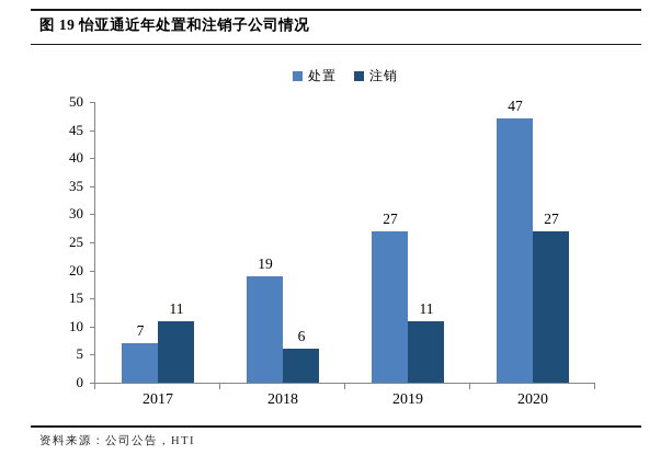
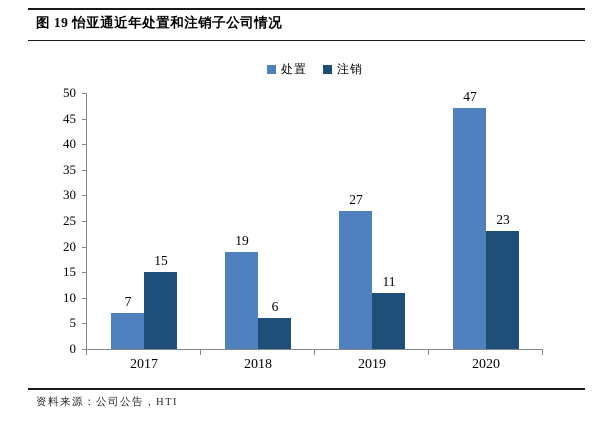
注销/2017: 11 -> 15
注销/2020: 27 -> 23
